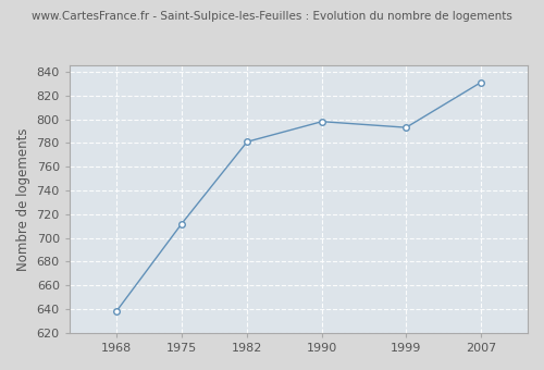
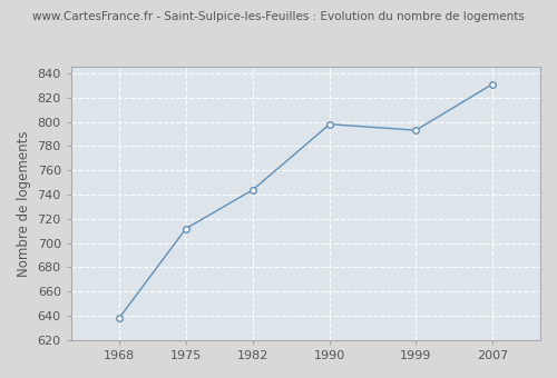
1982: 781 -> 744
